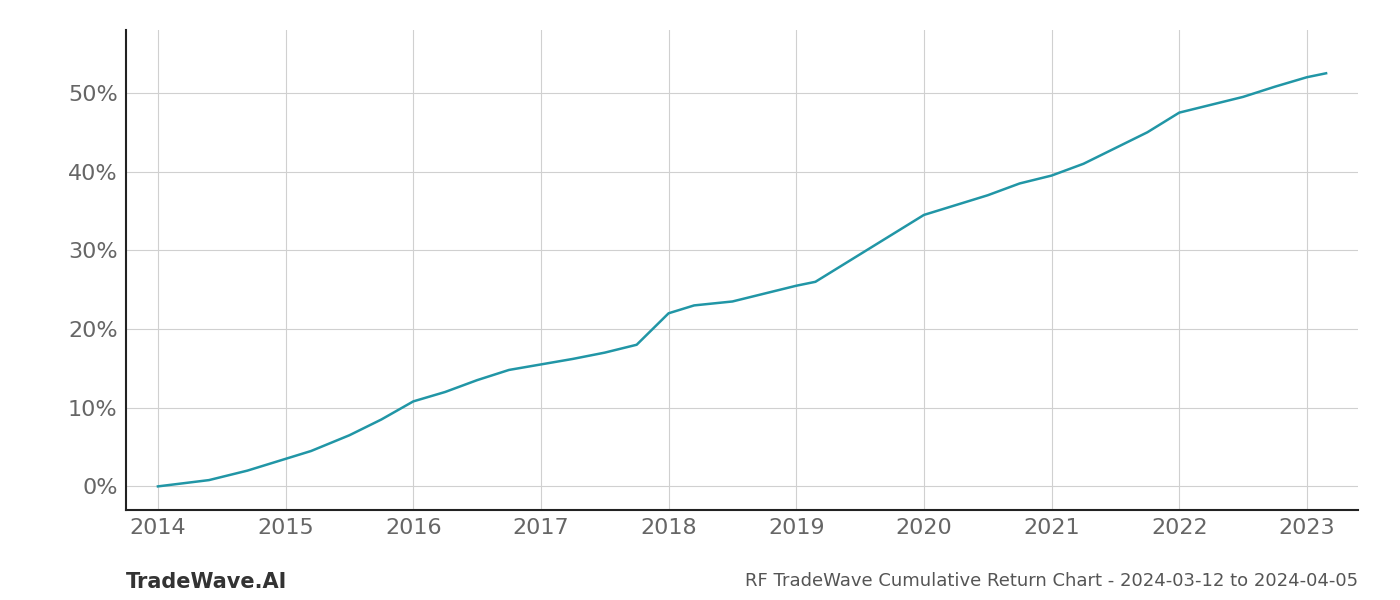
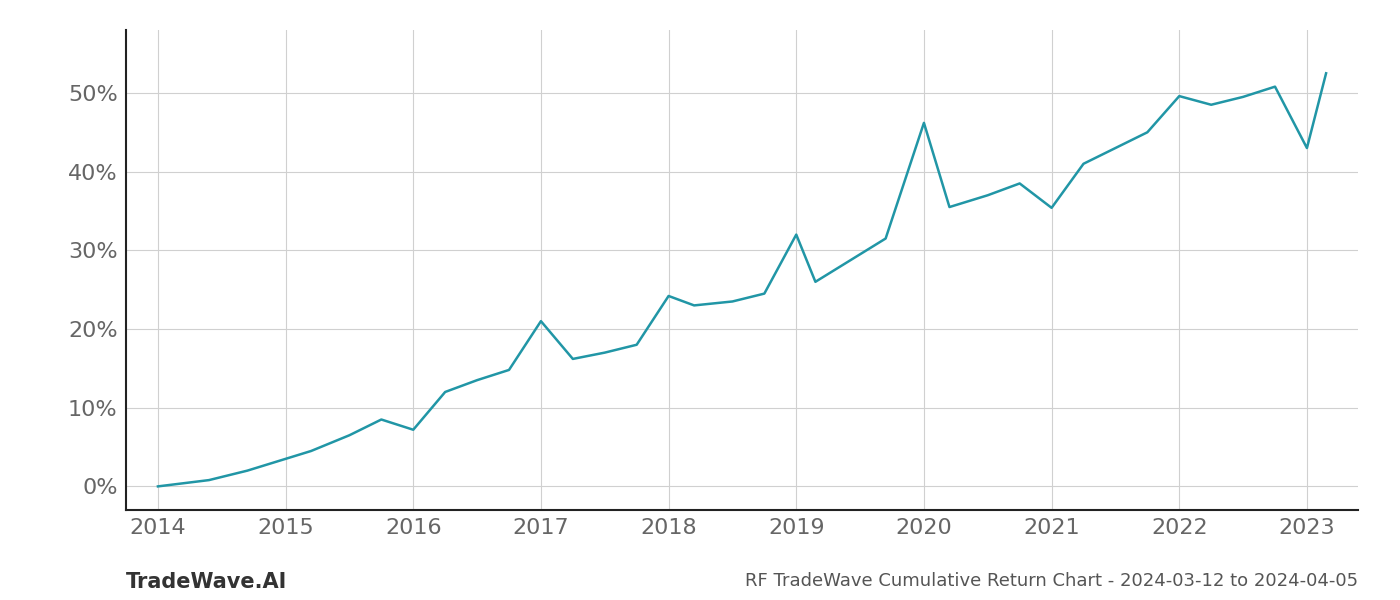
2016: 10.8% -> 7.2%
2017: 15.5% -> 21.0%
2018: 22.0% -> 24.2%
2019: 25.5% -> 32.0%
2020: 34.5% -> 46.2%
2021: 39.5% -> 35.4%
2022: 47.5% -> 49.6%
2023: 52.0% -> 43.0%
